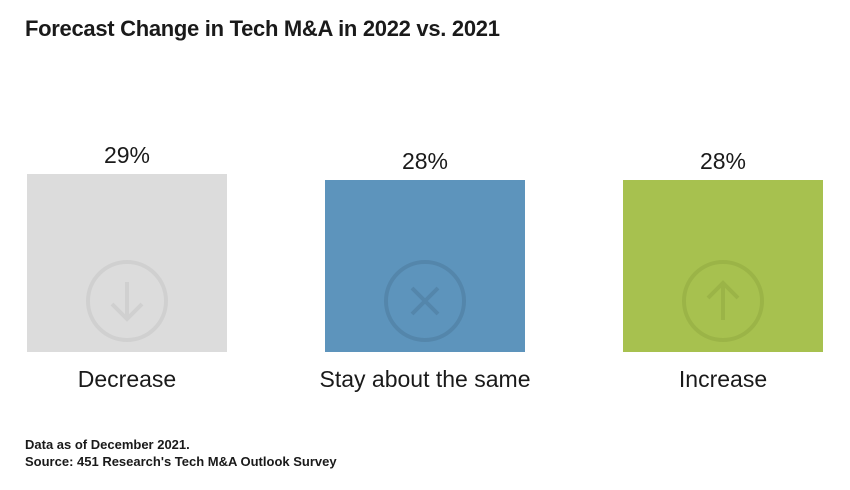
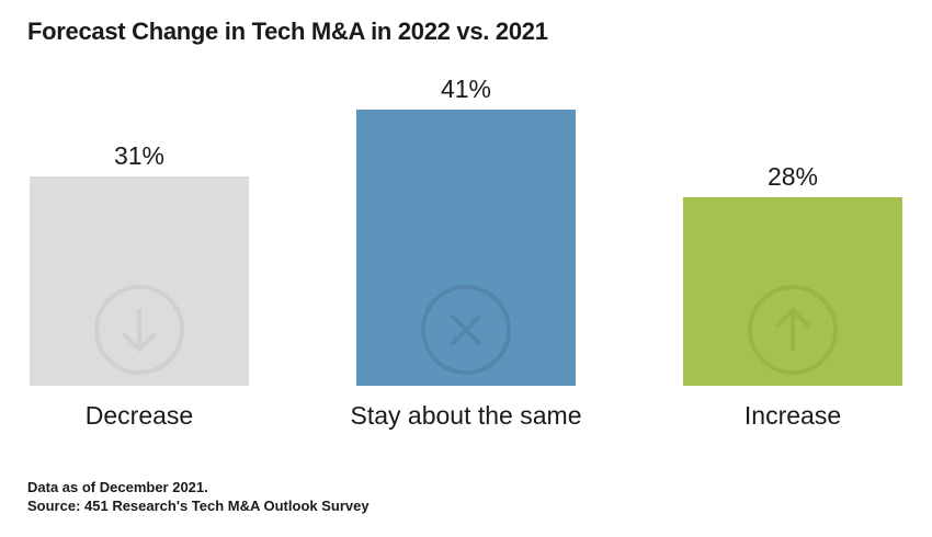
Decrease: 29% -> 31%
Stay about the same: 28% -> 41%
